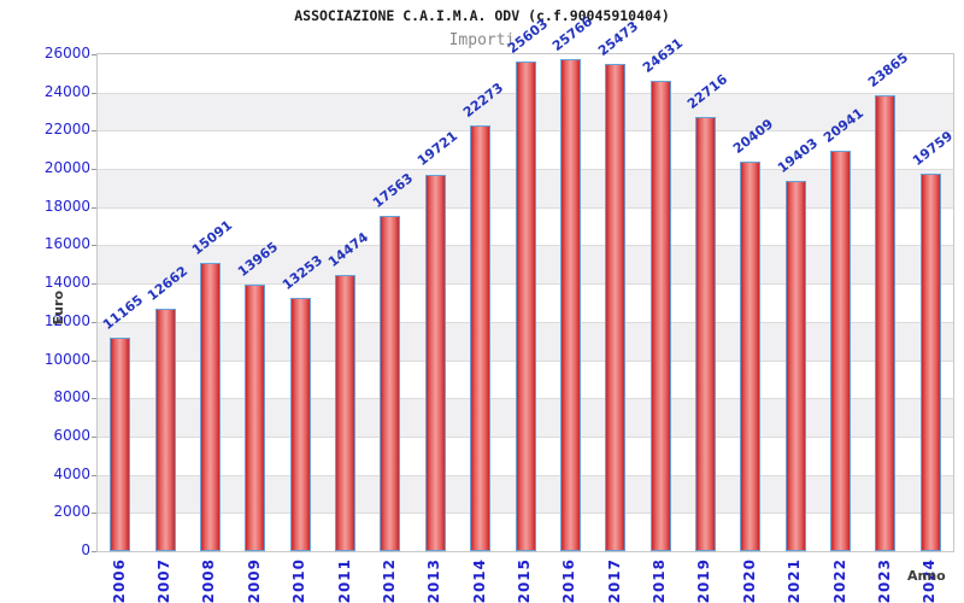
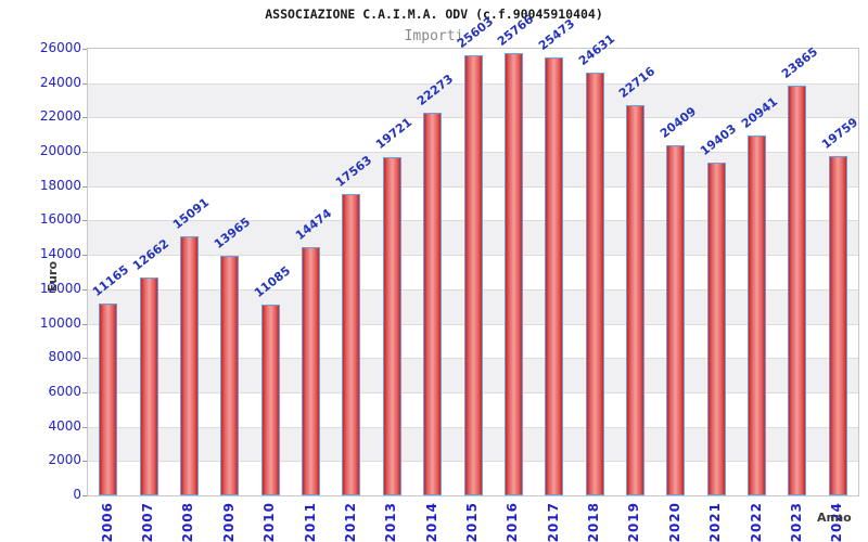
2010: 13253 -> 11085
